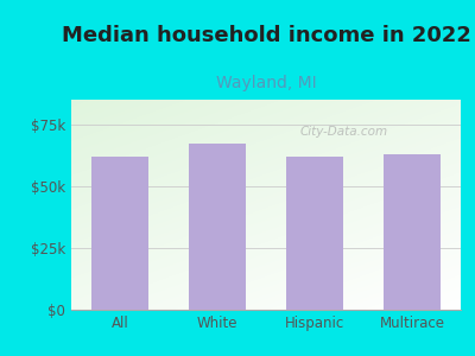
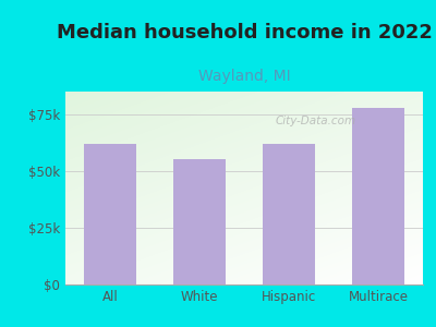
White: $67k -> $55k
Multirace: $63k -> $78k
